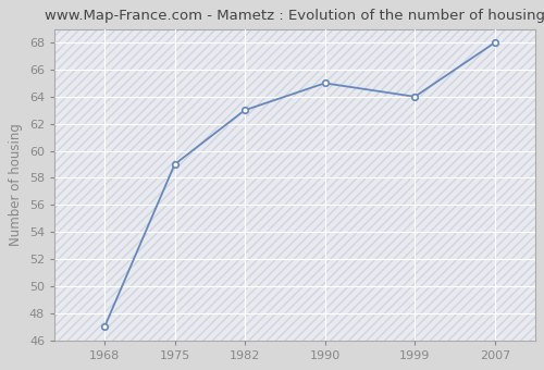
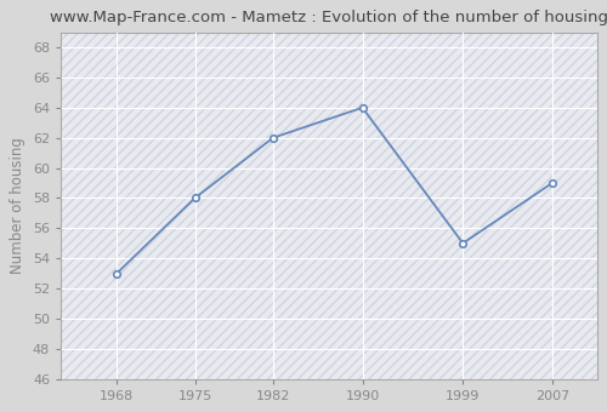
1968: 47 -> 53
1975: 59 -> 58
1982: 63 -> 62
1990: 65 -> 64
1999: 64 -> 55
2007: 68 -> 59
